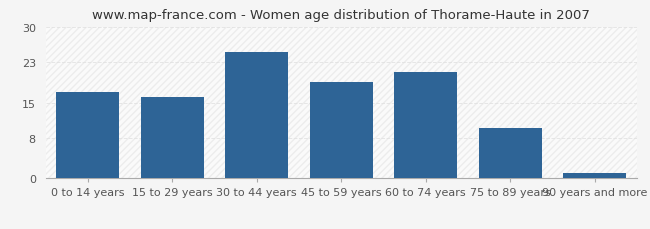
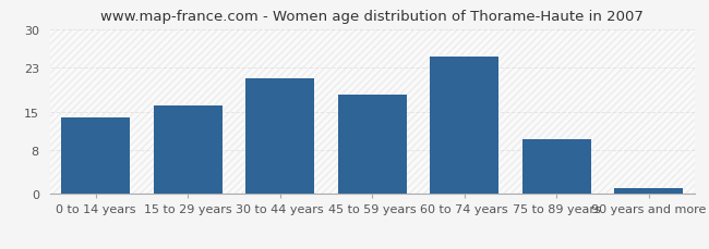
0 to 14 years: 17 -> 14
30 to 44 years: 25 -> 21
45 to 59 years: 19 -> 18
60 to 74 years: 21 -> 25
